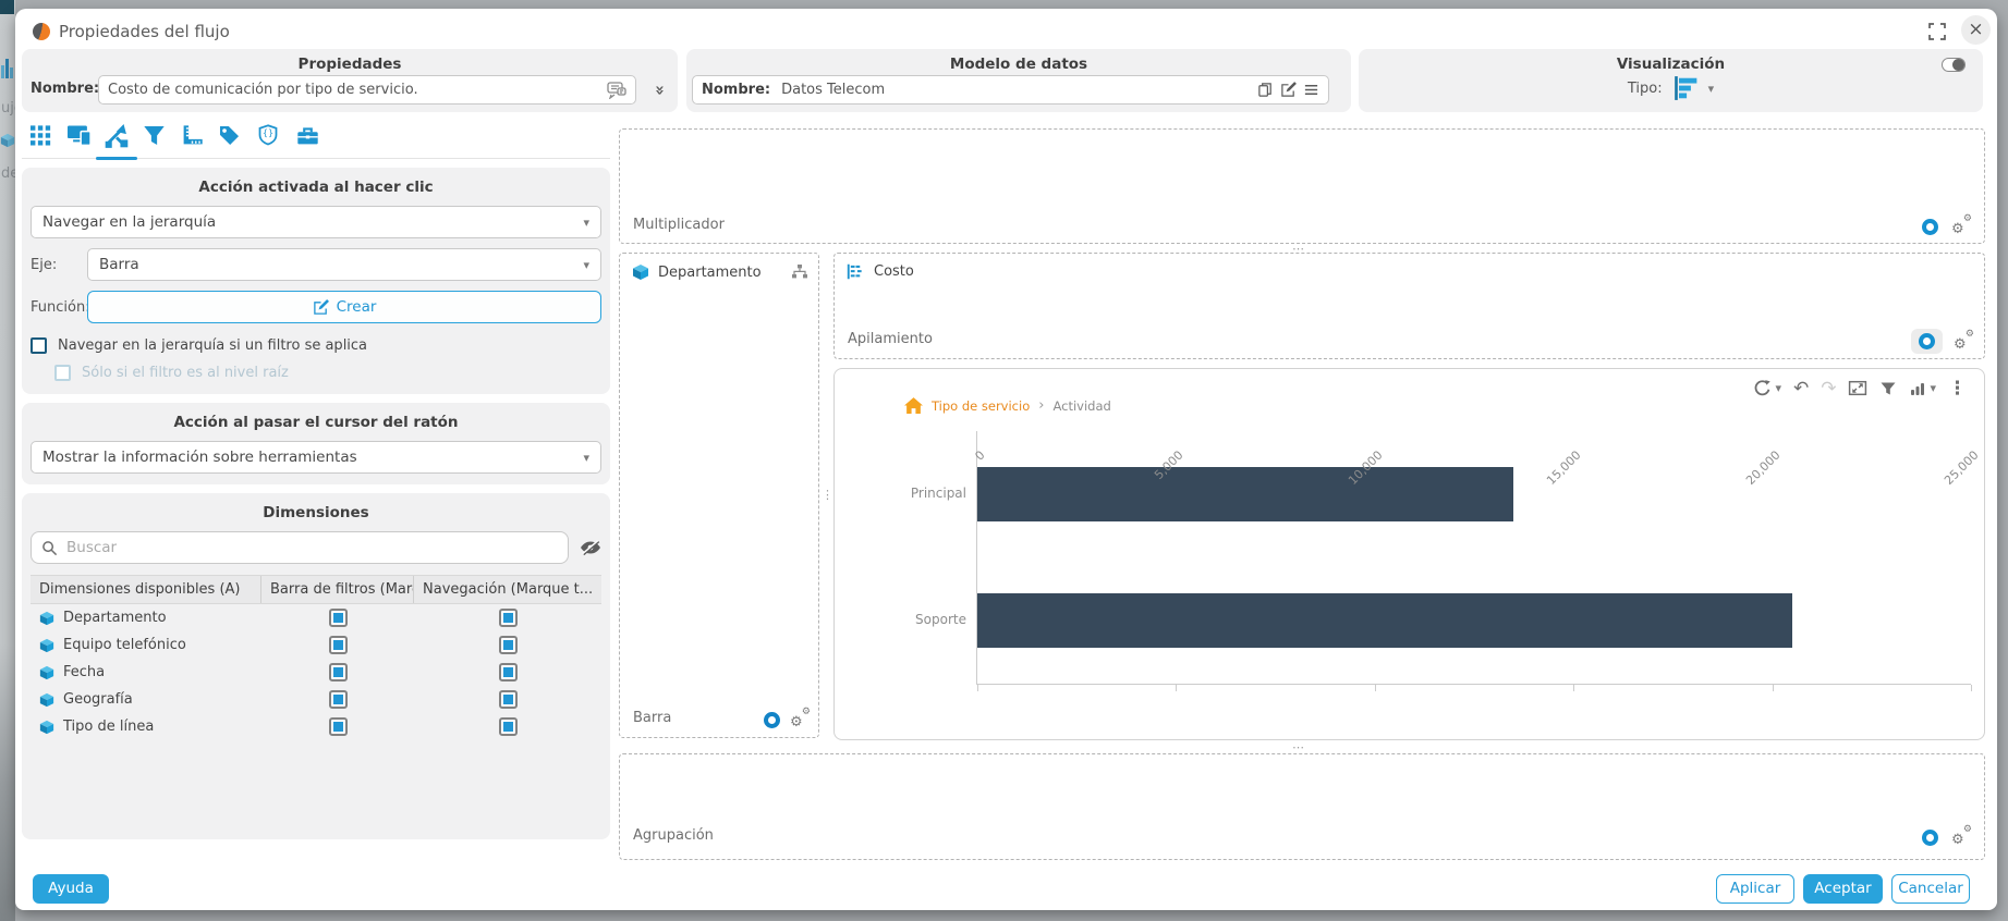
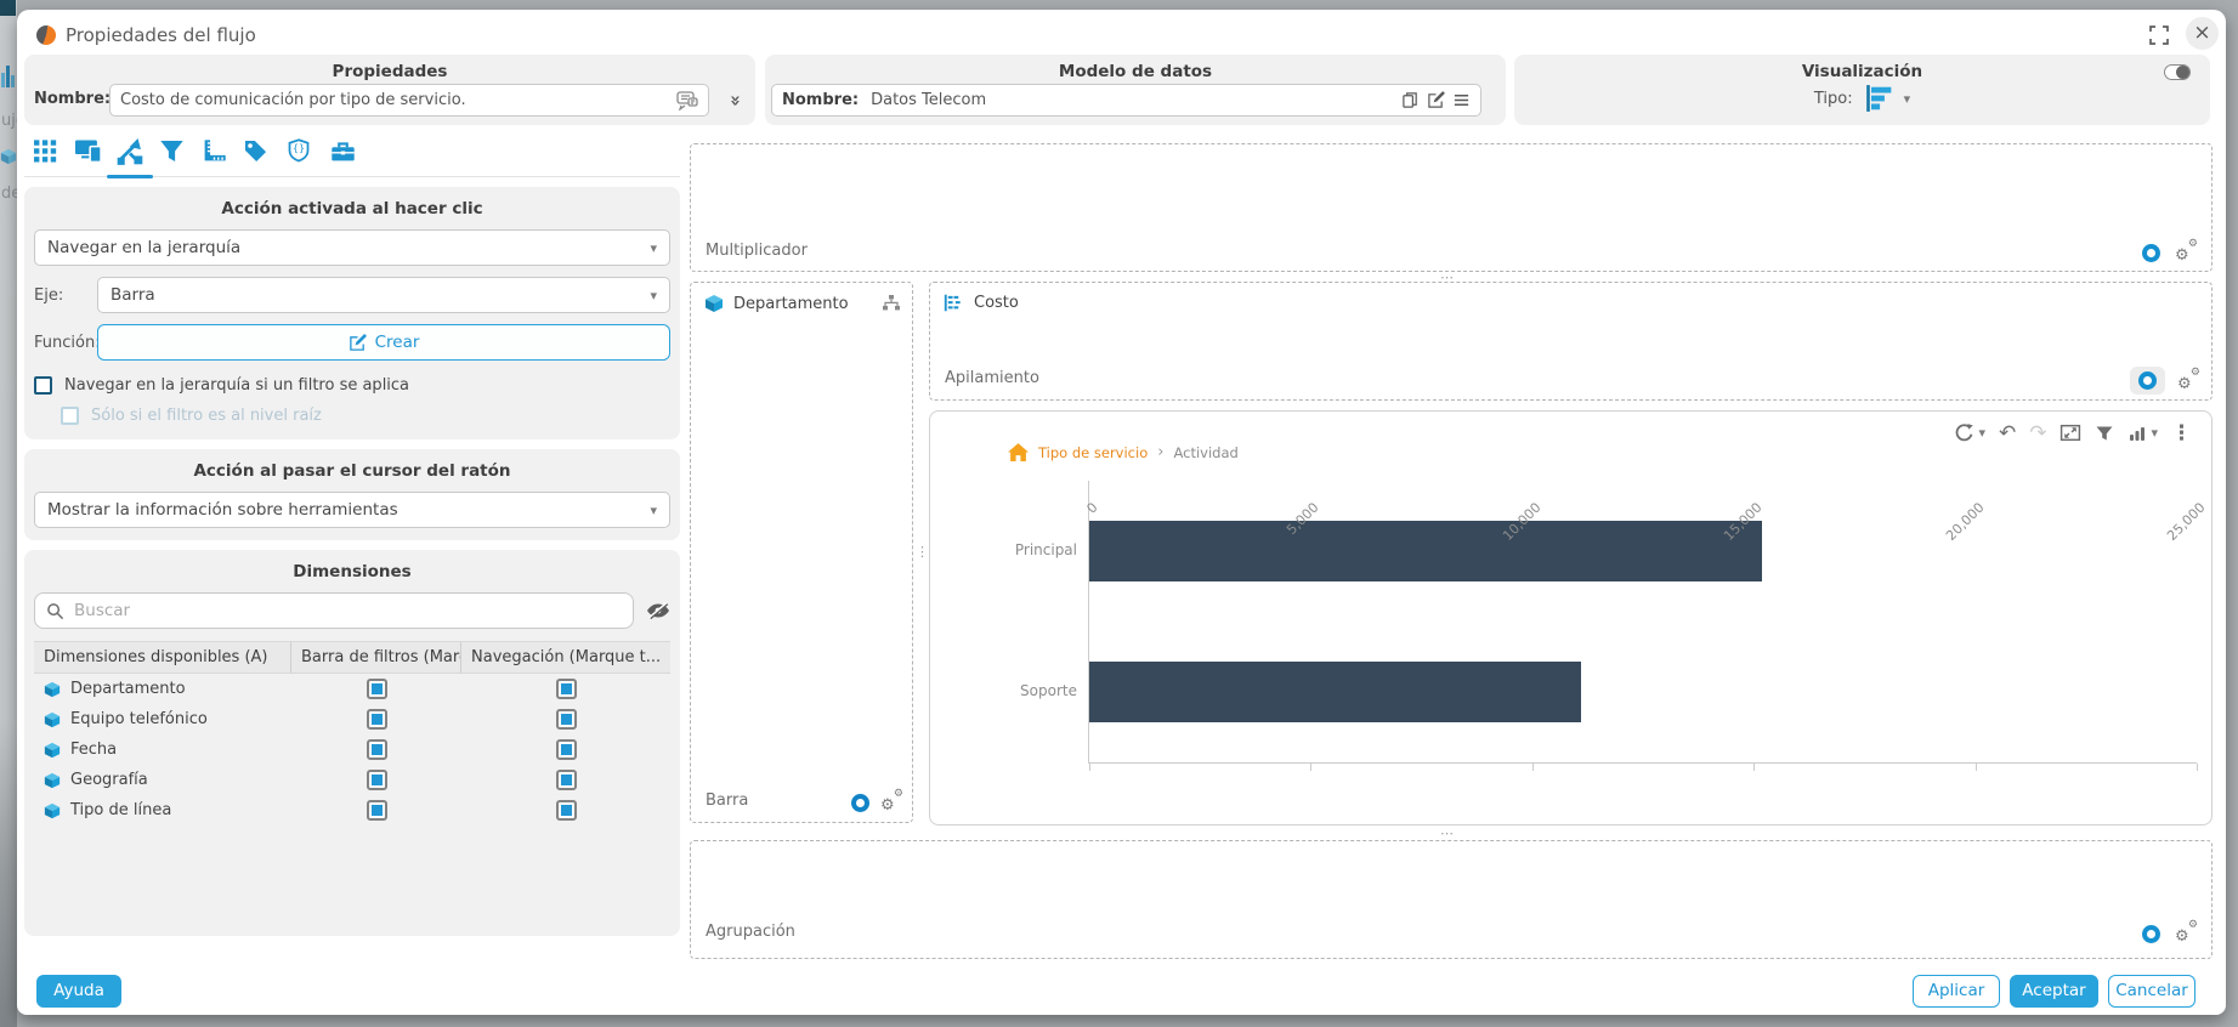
Principal: 13500 -> 15200
Soporte: 20500 -> 11100
